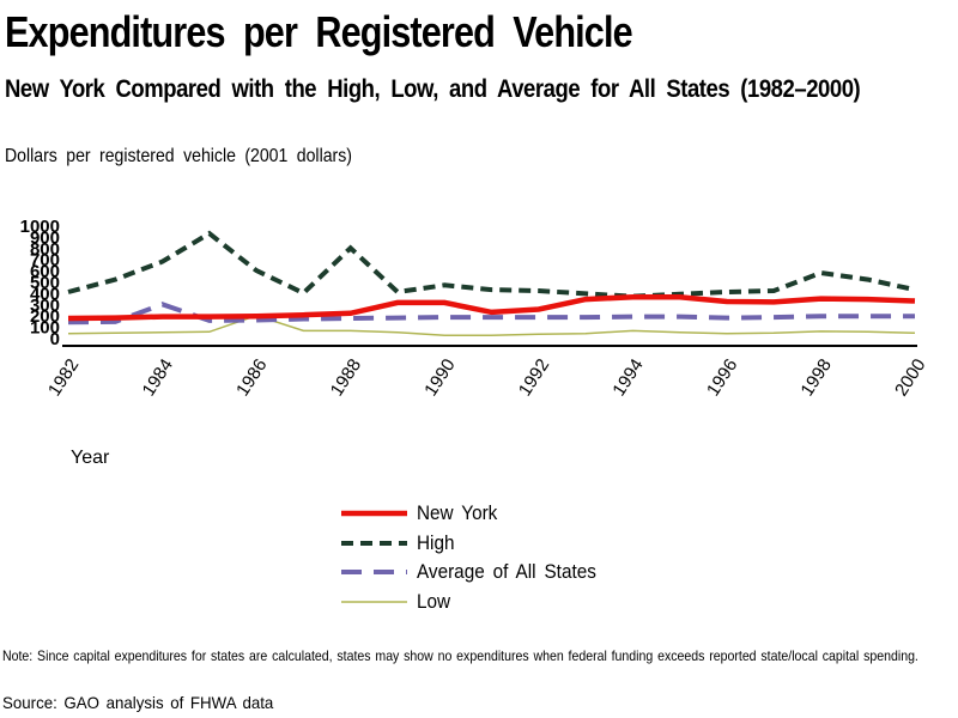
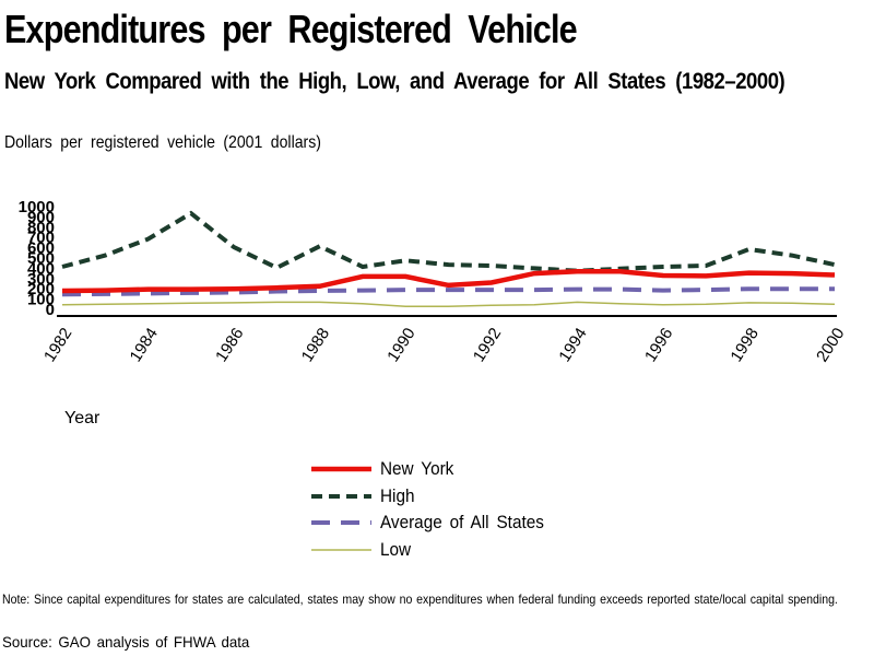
Average of All States/1984: 300 -> 200
Low/1986: 200 -> 100
High/1988: 800 -> 600
